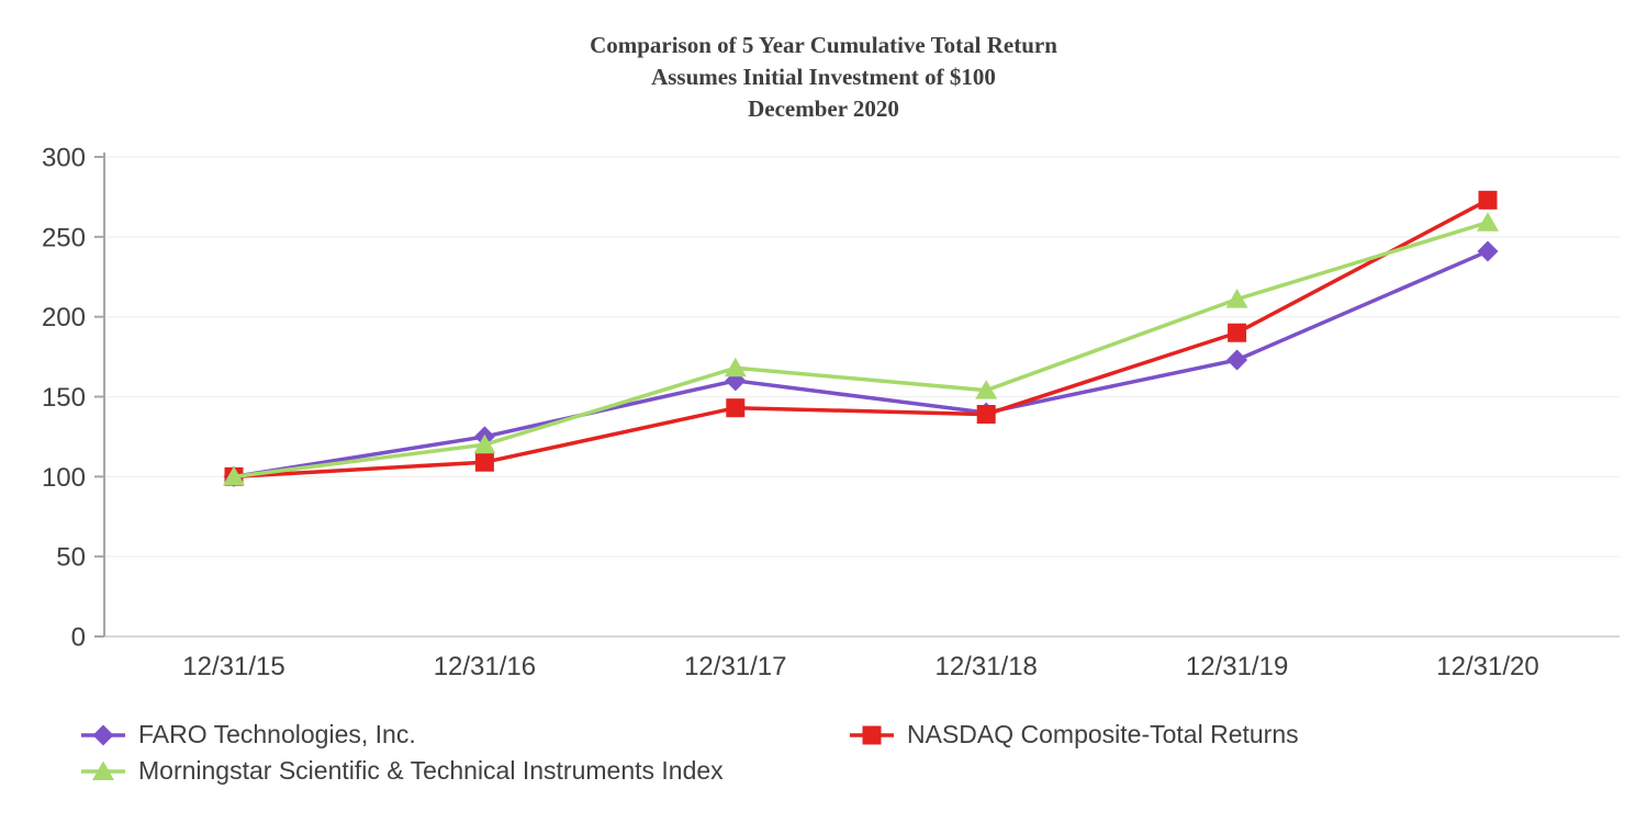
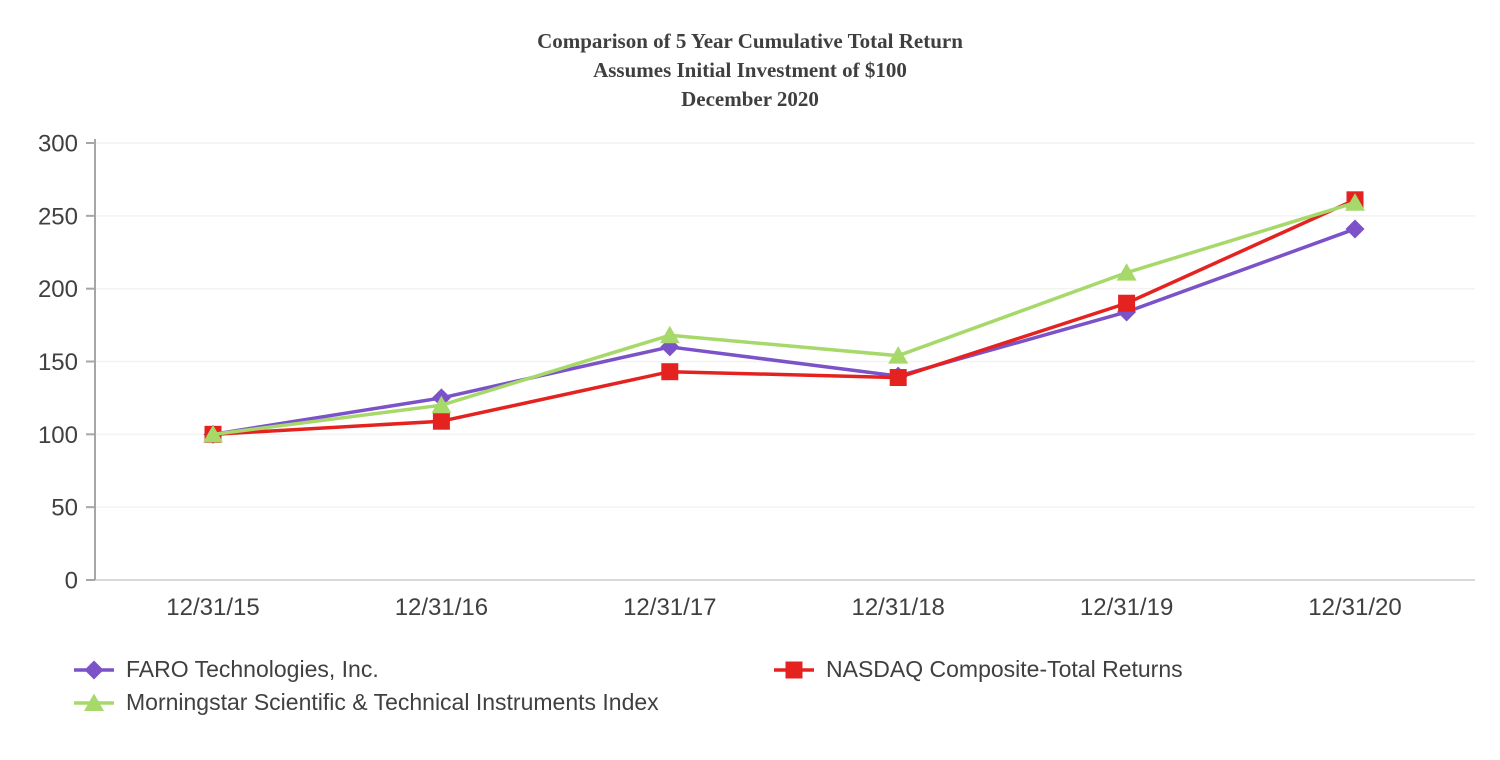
FARO Technologies, Inc./12/31/19: 173 -> 184
NASDAQ Composite-Total Returns/12/31/20: 273 -> 261
